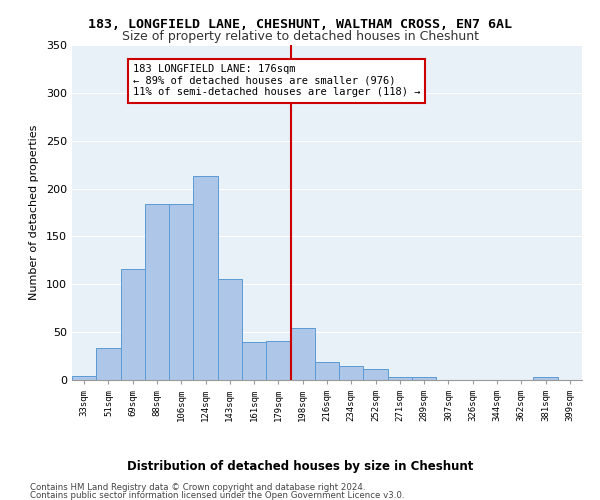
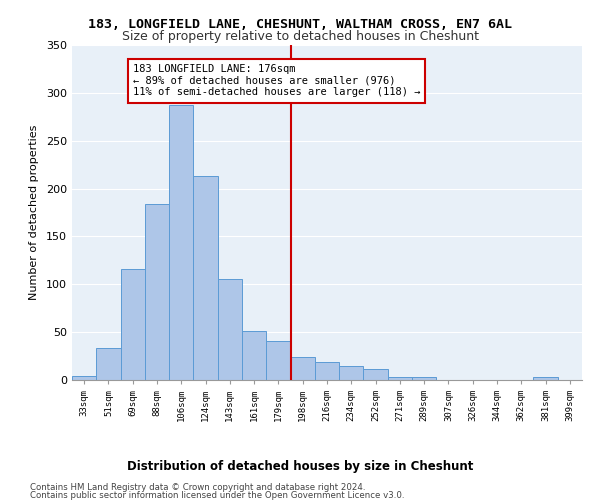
106sqm: 184 -> 287
161sqm: 40 -> 51
198sqm: 54 -> 24
